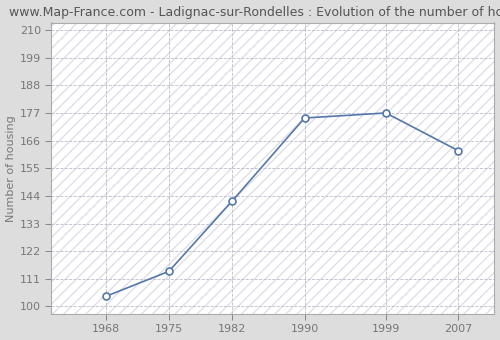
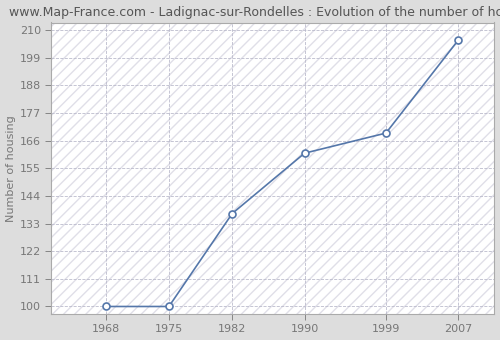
1968: 104 -> 100
1975: 114 -> 100
1982: 142 -> 137
1990: 175 -> 161
1999: 177 -> 169
2007: 162 -> 206
